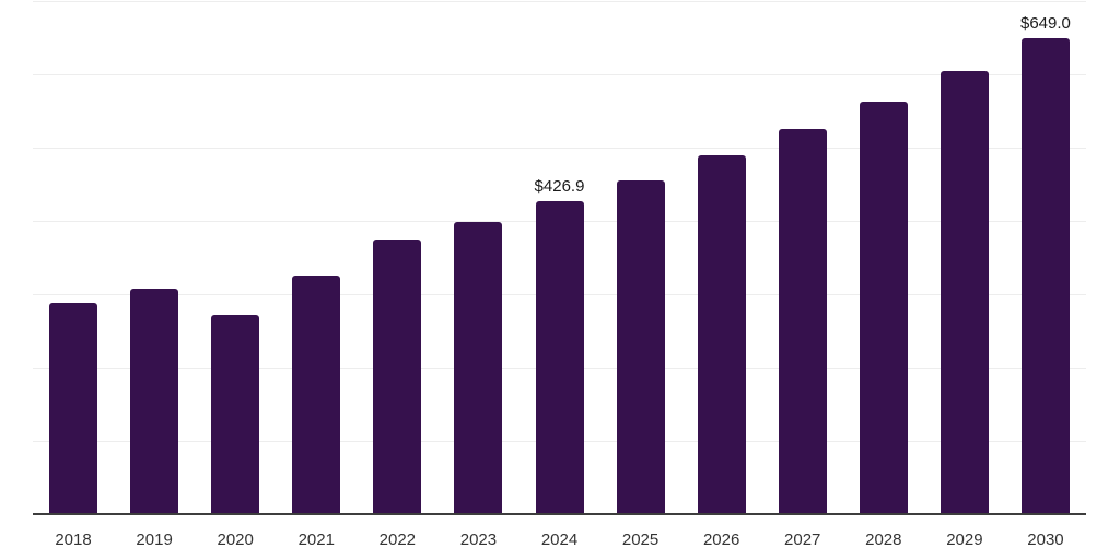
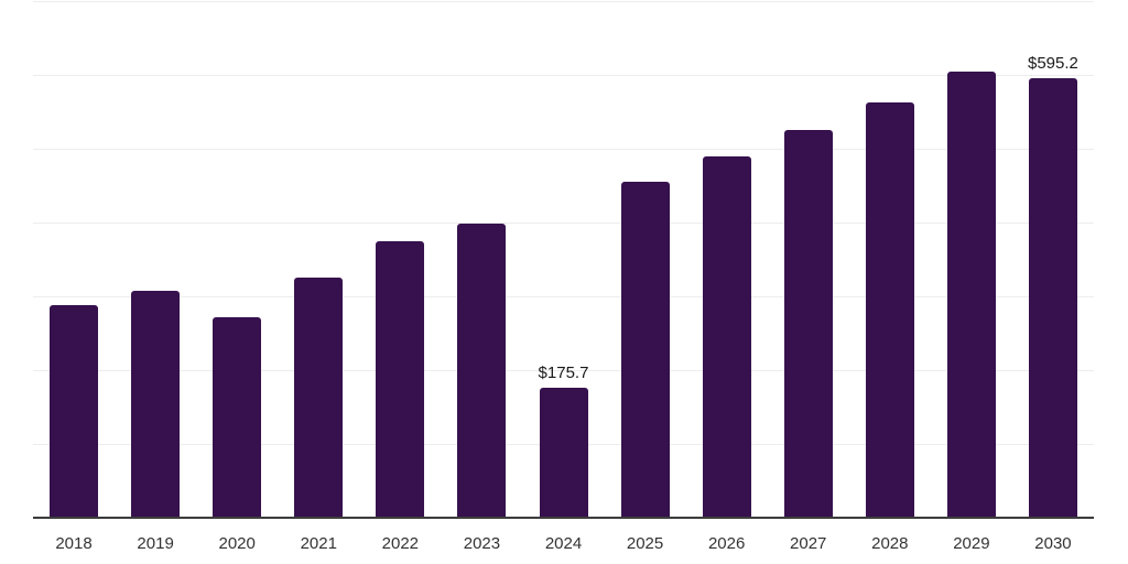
2024: $426.9 -> $175.7
2030: $649.0 -> $595.2
